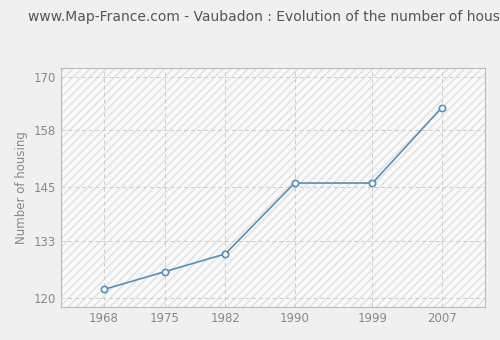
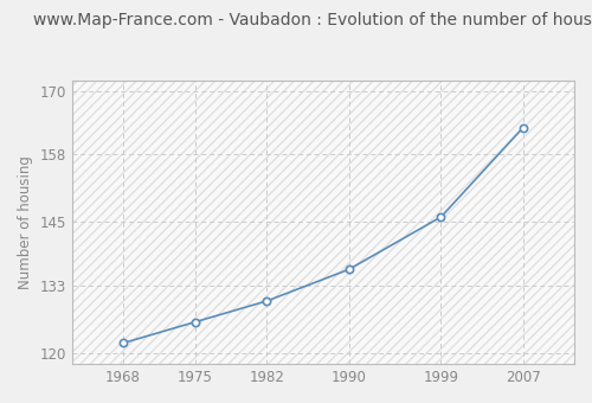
1990: 146 -> 136
